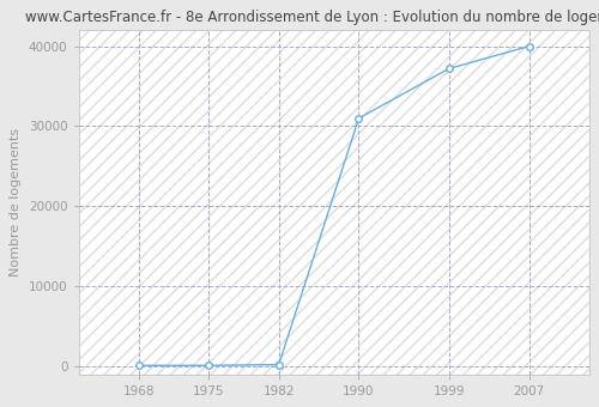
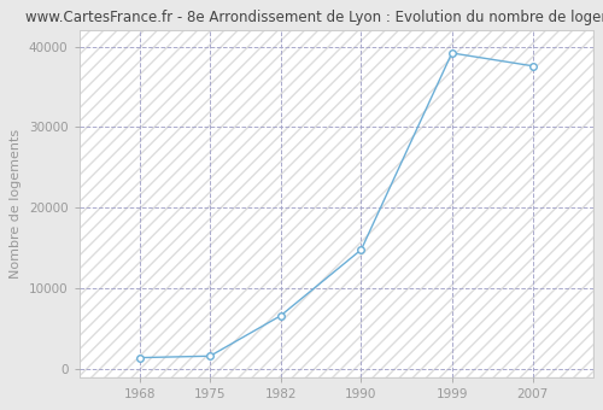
1968: 100 -> 1400
1975: 100 -> 1600
1982: 200 -> 6600
1990: 31000 -> 14800
1999: 37200 -> 39200
2007: 40000 -> 37600
